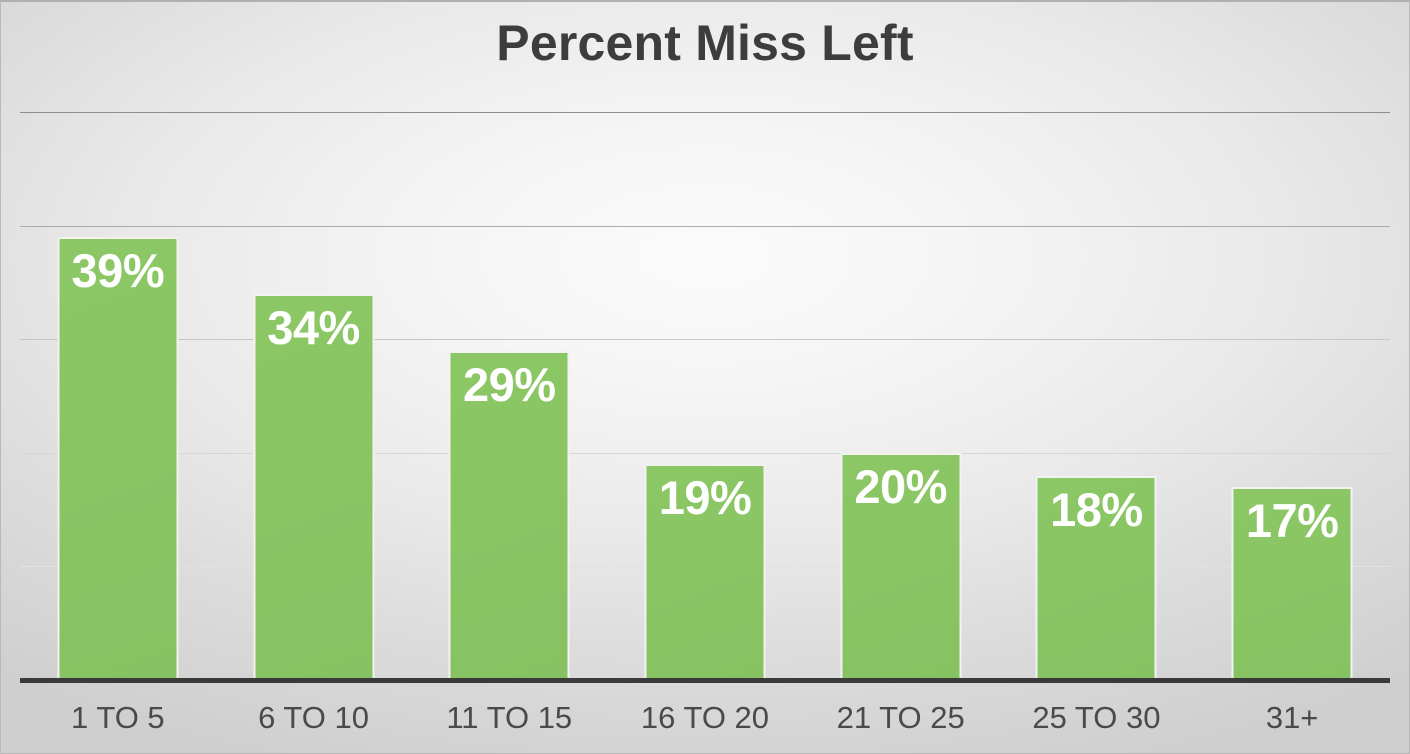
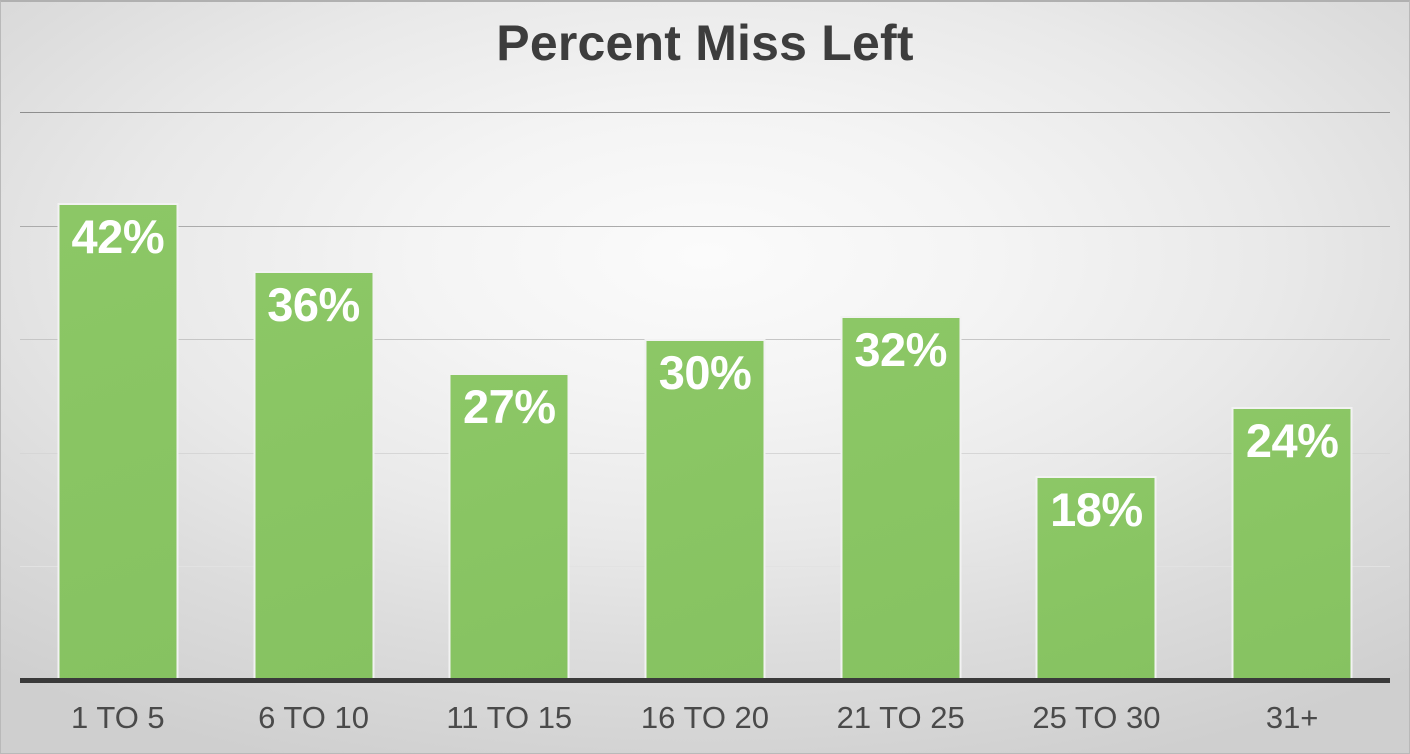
1 TO 5: 39% -> 42%
6 TO 10: 34% -> 36%
11 TO 15: 29% -> 27%
16 TO 20: 19% -> 30%
21 TO 25: 20% -> 32%
31+: 17% -> 24%
